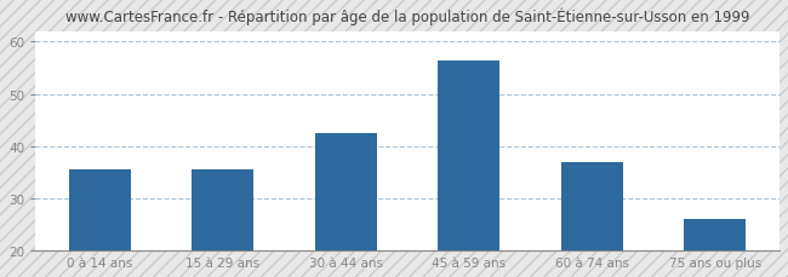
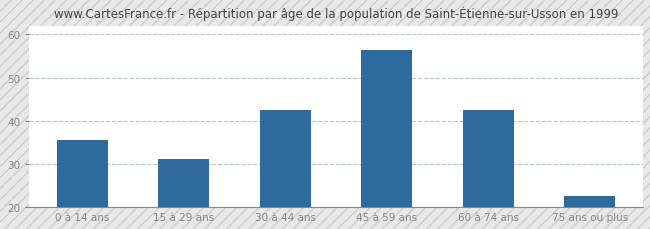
15 à 29 ans: 35.5 -> 31.2
60 à 74 ans: 37.0 -> 42.5
75 ans ou plus: 26.0 -> 22.5
